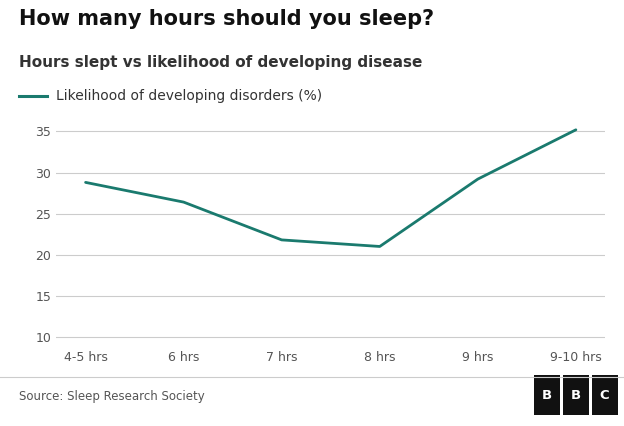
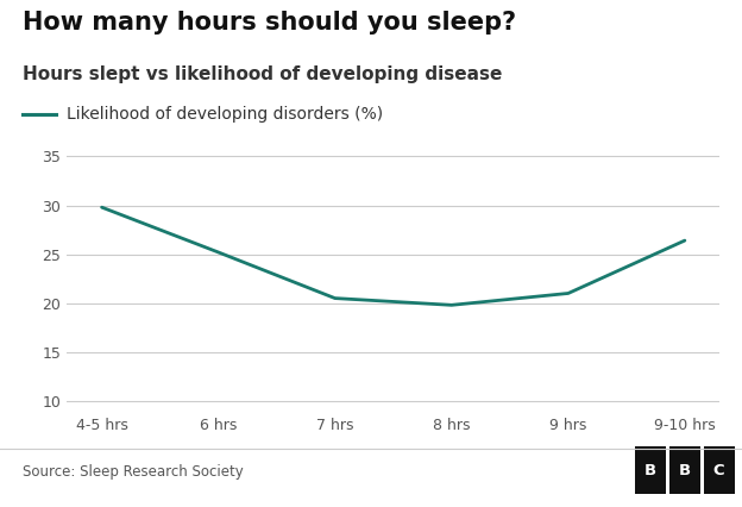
4-5 hrs: 28.8 -> 29.8
6 hrs: 26.4 -> 25.2
7 hrs: 21.8 -> 20.5
8 hrs: 21.0 -> 19.8
9 hrs: 29.2 -> 21.0
9-10 hrs: 35.2 -> 26.4
